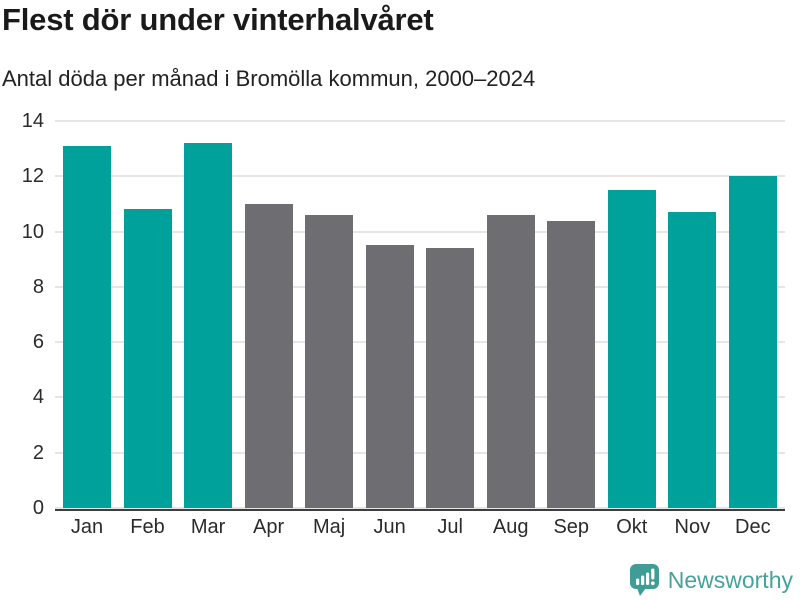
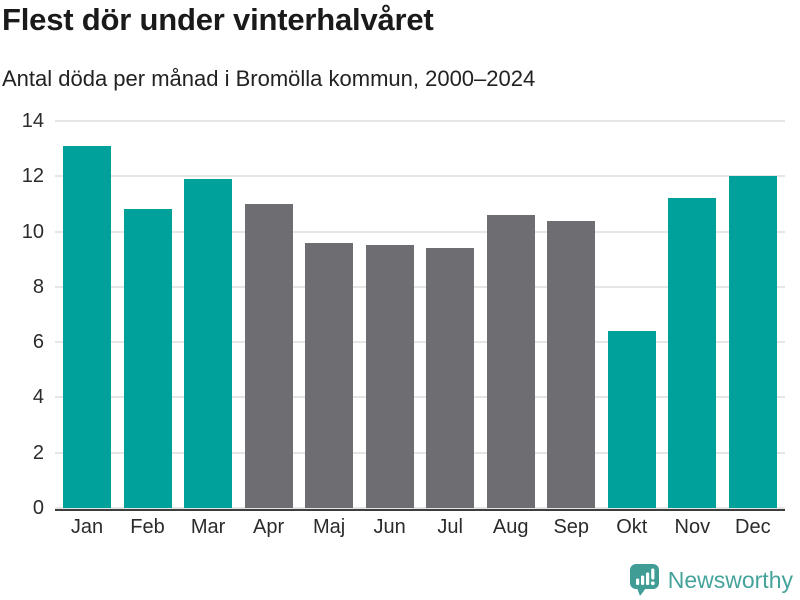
Mar: 13.2 -> 11.9
Maj: 10.6 -> 9.6
Okt: 11.5 -> 6.4
Nov: 10.7 -> 11.2
